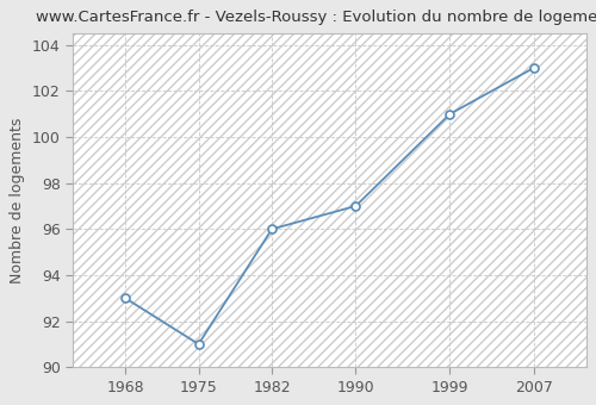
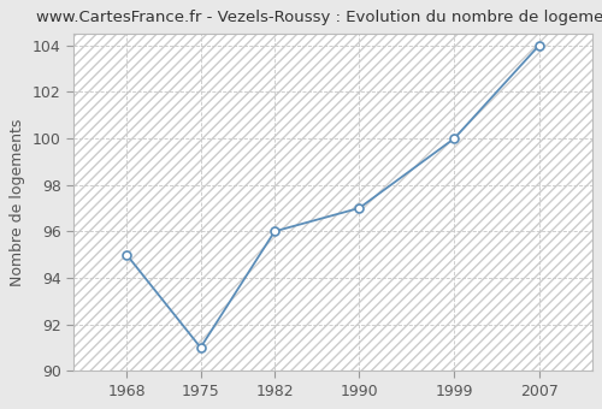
1968: 93 -> 95
1999: 101 -> 100
2007: 103 -> 104
